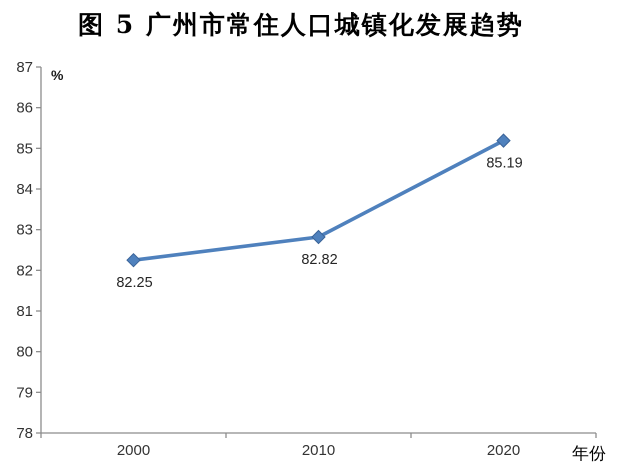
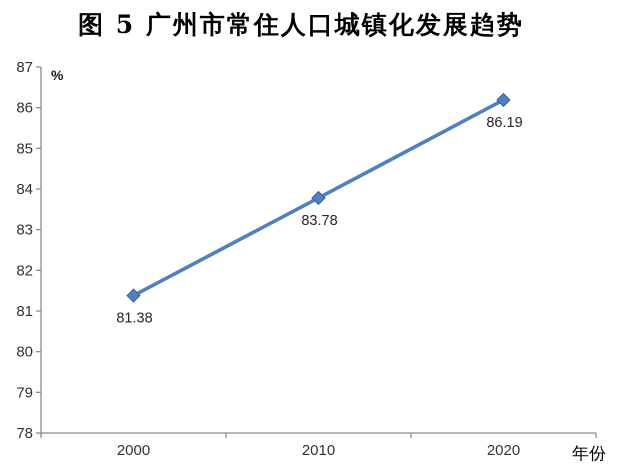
2000: 82.25 -> 81.38
2010: 82.82 -> 83.78
2020: 85.19 -> 86.19
